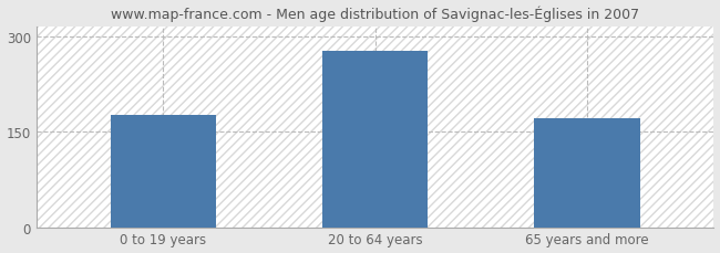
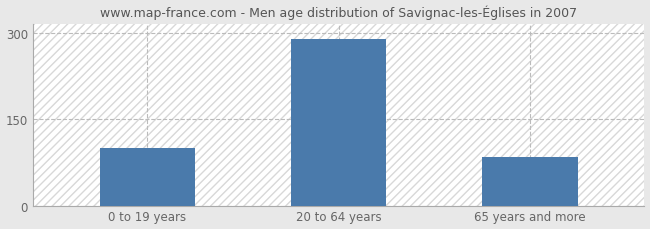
0 to 19 years: 176 -> 100
20 to 64 years: 278 -> 290
65 years and more: 172 -> 85
